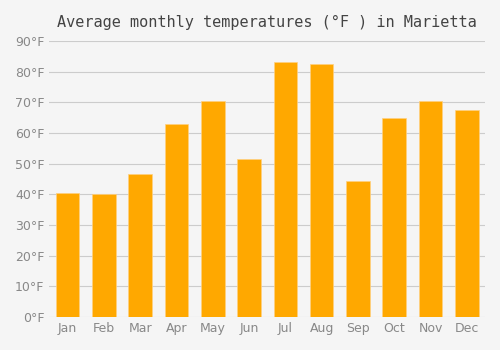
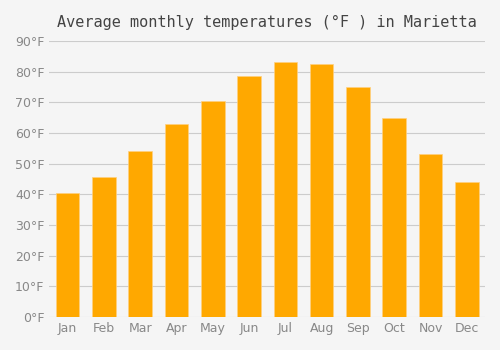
Feb: 40.0°F -> 45.5°F
Mar: 46.5°F -> 54.0°F
Jun: 51.5°F -> 78.5°F
Sep: 44.5°F -> 75.0°F
Nov: 70.5°F -> 53.0°F
Dec: 67.5°F -> 44.0°F
